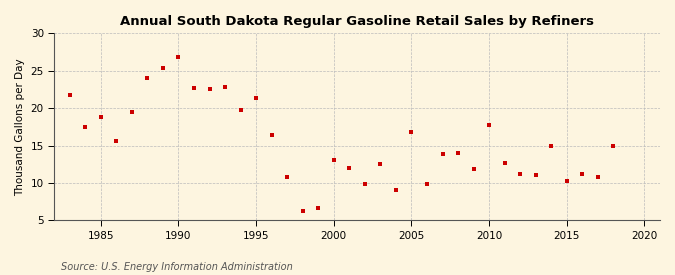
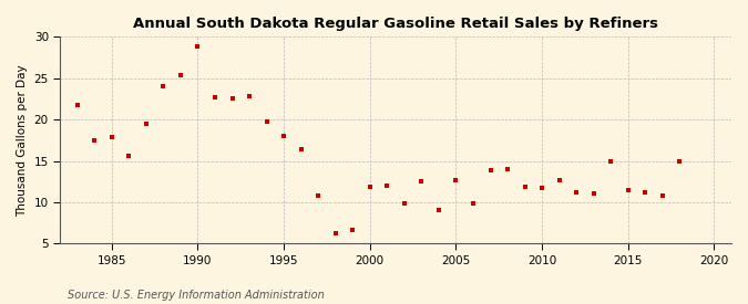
1985: 18.8 -> 17.9
1990: 26.8 -> 28.8
1995: 21.4 -> 18.0
2000: 13.0 -> 11.9
2005: 16.8 -> 12.7
2010: 17.8 -> 11.7
2015: 10.2 -> 11.5
